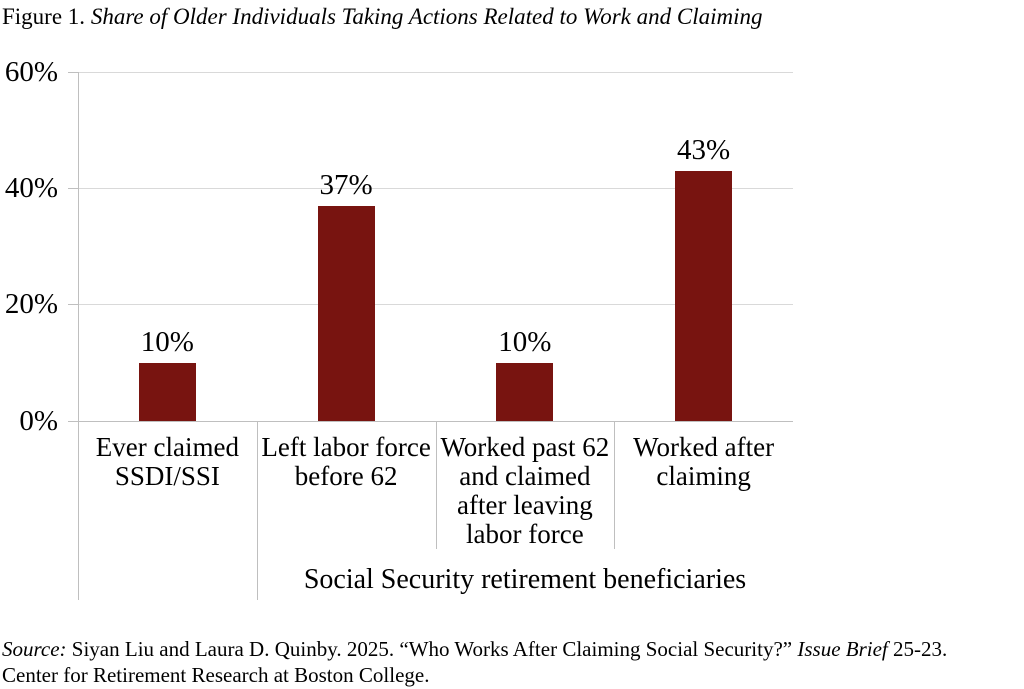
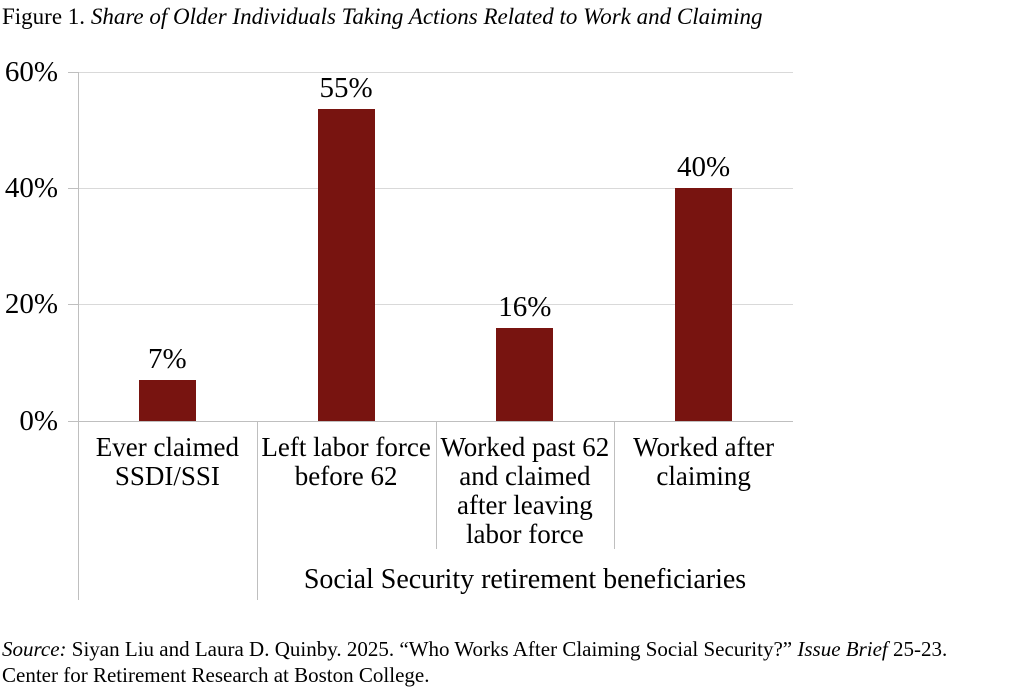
Ever claimed SSDI/SSI: 10% -> 7%
Left labor force before 62: 37% -> 55%
Worked past 62 and claimed after leaving labor force: 10% -> 16%
Worked after claiming: 43% -> 40%
